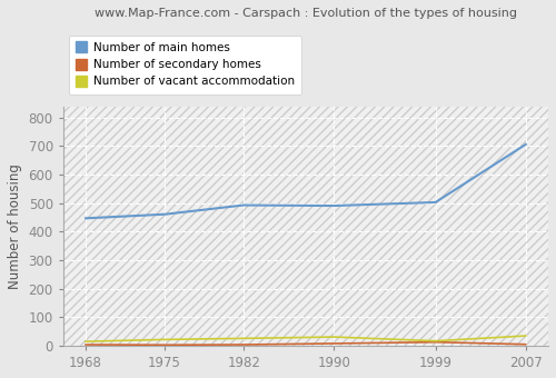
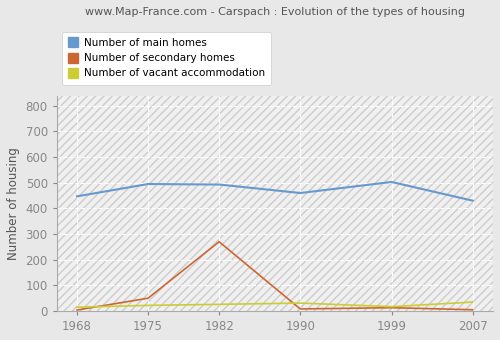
Number of main homes/1975: 461 -> 495
Number of secondary homes/1975: 3 -> 50
Number of secondary homes/1982: 4 -> 270
Number of main homes/1990: 491 -> 460
Number of main homes/2007: 706 -> 430
